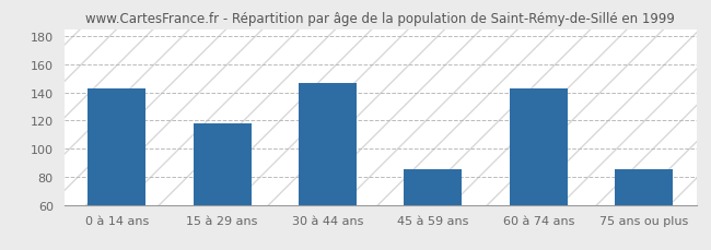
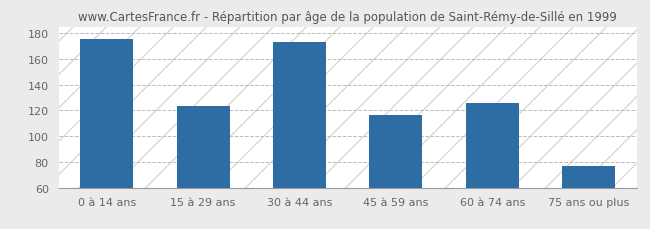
0 à 14 ans: 143 -> 175
15 à 29 ans: 118 -> 123
30 à 44 ans: 147 -> 173
45 à 59 ans: 85 -> 116
60 à 74 ans: 143 -> 126
75 ans ou plus: 85 -> 77
